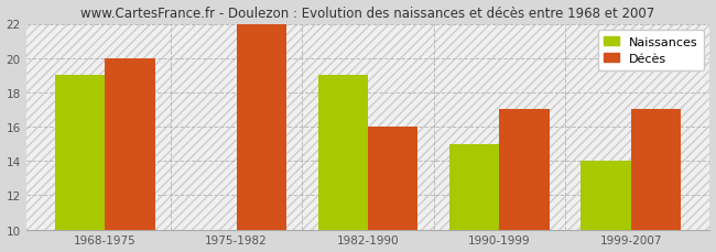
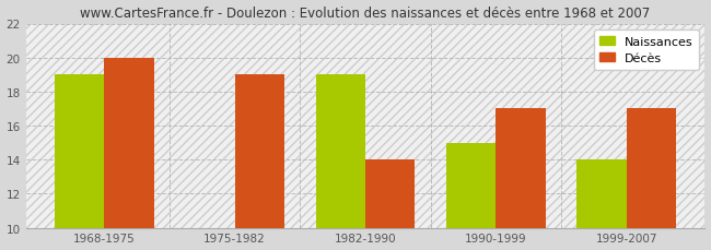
Décès/1975-1982: 22 -> 19
Décès/1982-1990: 16 -> 14
